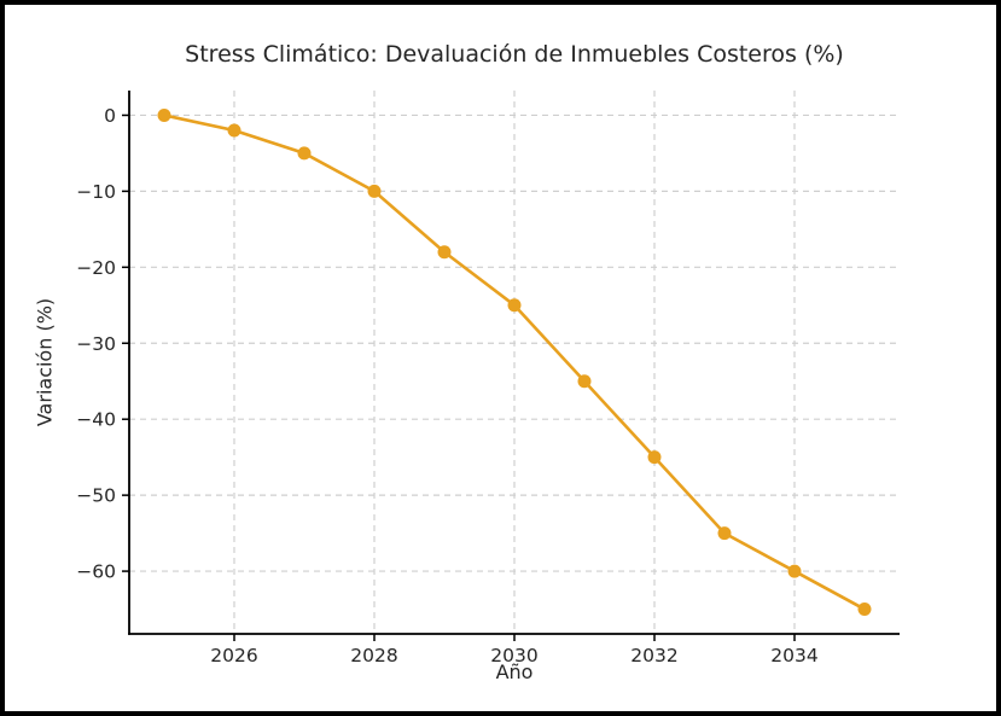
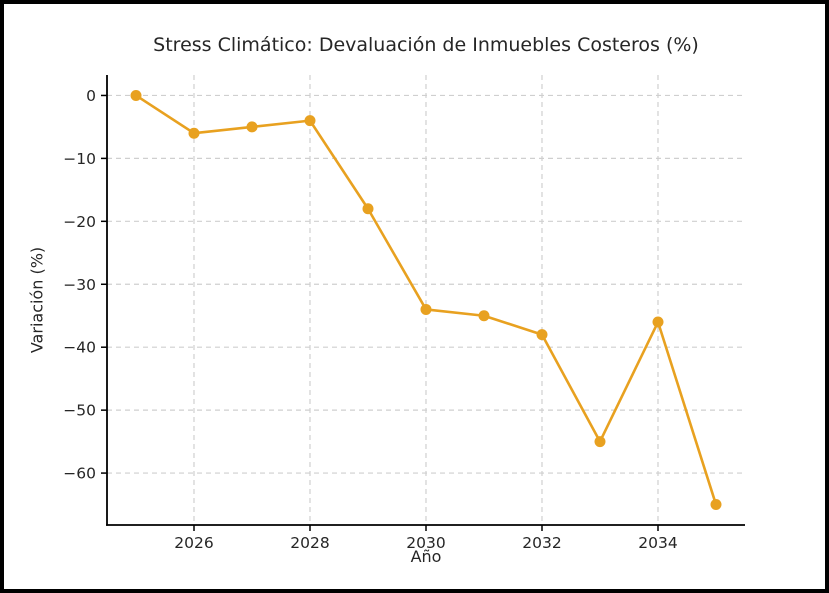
2026: -2 -> -6
2028: -10 -> -4
2030: -25 -> -34
2032: -45 -> -38
2034: -60 -> -36
